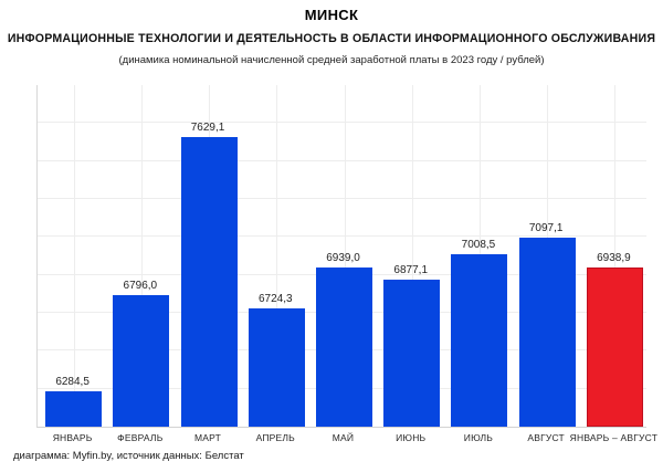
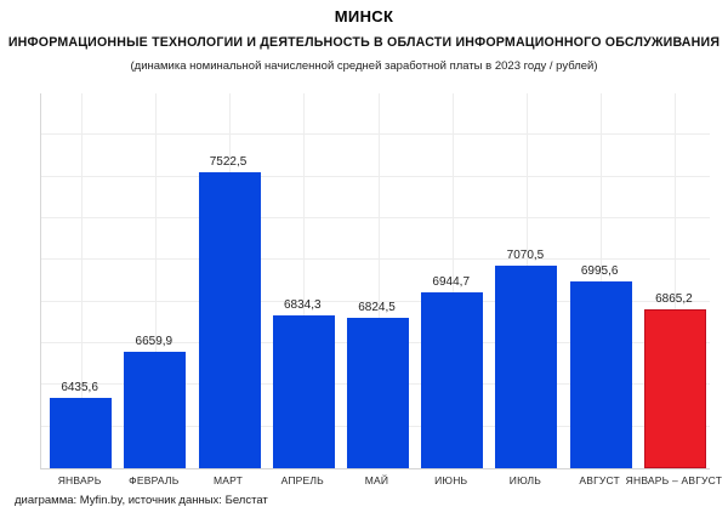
ЯНВАРЬ: 6284,5 -> 6435,6
ФЕВРАЛЬ: 6796,0 -> 6659,9
МАРТ: 7629,1 -> 7522,5
АПРЕЛЬ: 6724,3 -> 6834,3
МАЙ: 6939,0 -> 6824,5
ИЮНЬ: 6877,1 -> 6944,7
ИЮЛЬ: 7008,5 -> 7070,5
АВГУСТ: 7097,1 -> 6995,6
ЯНВАРЬ – АВГУСТ: 6938,9 -> 6865,2
